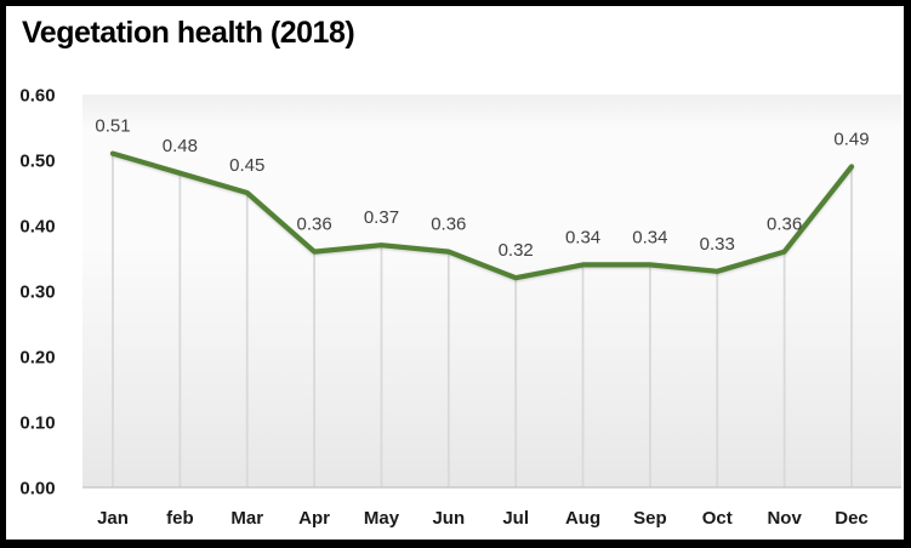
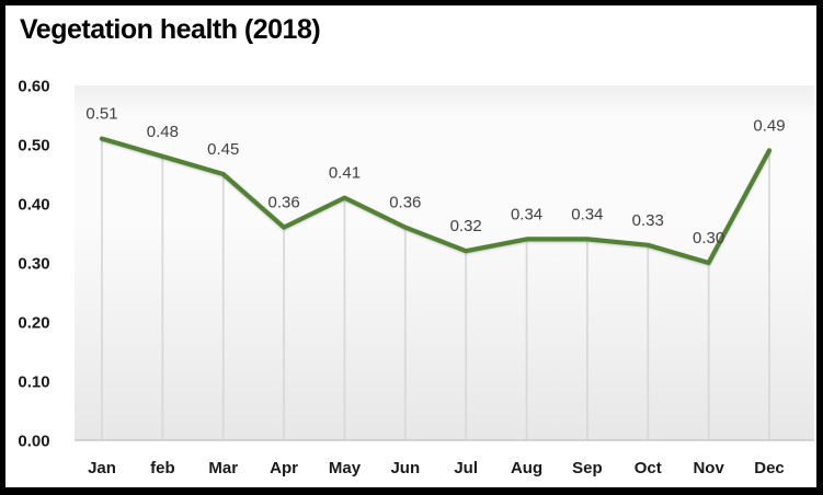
May: 0.37 -> 0.41
Nov: 0.36 -> 0.30
